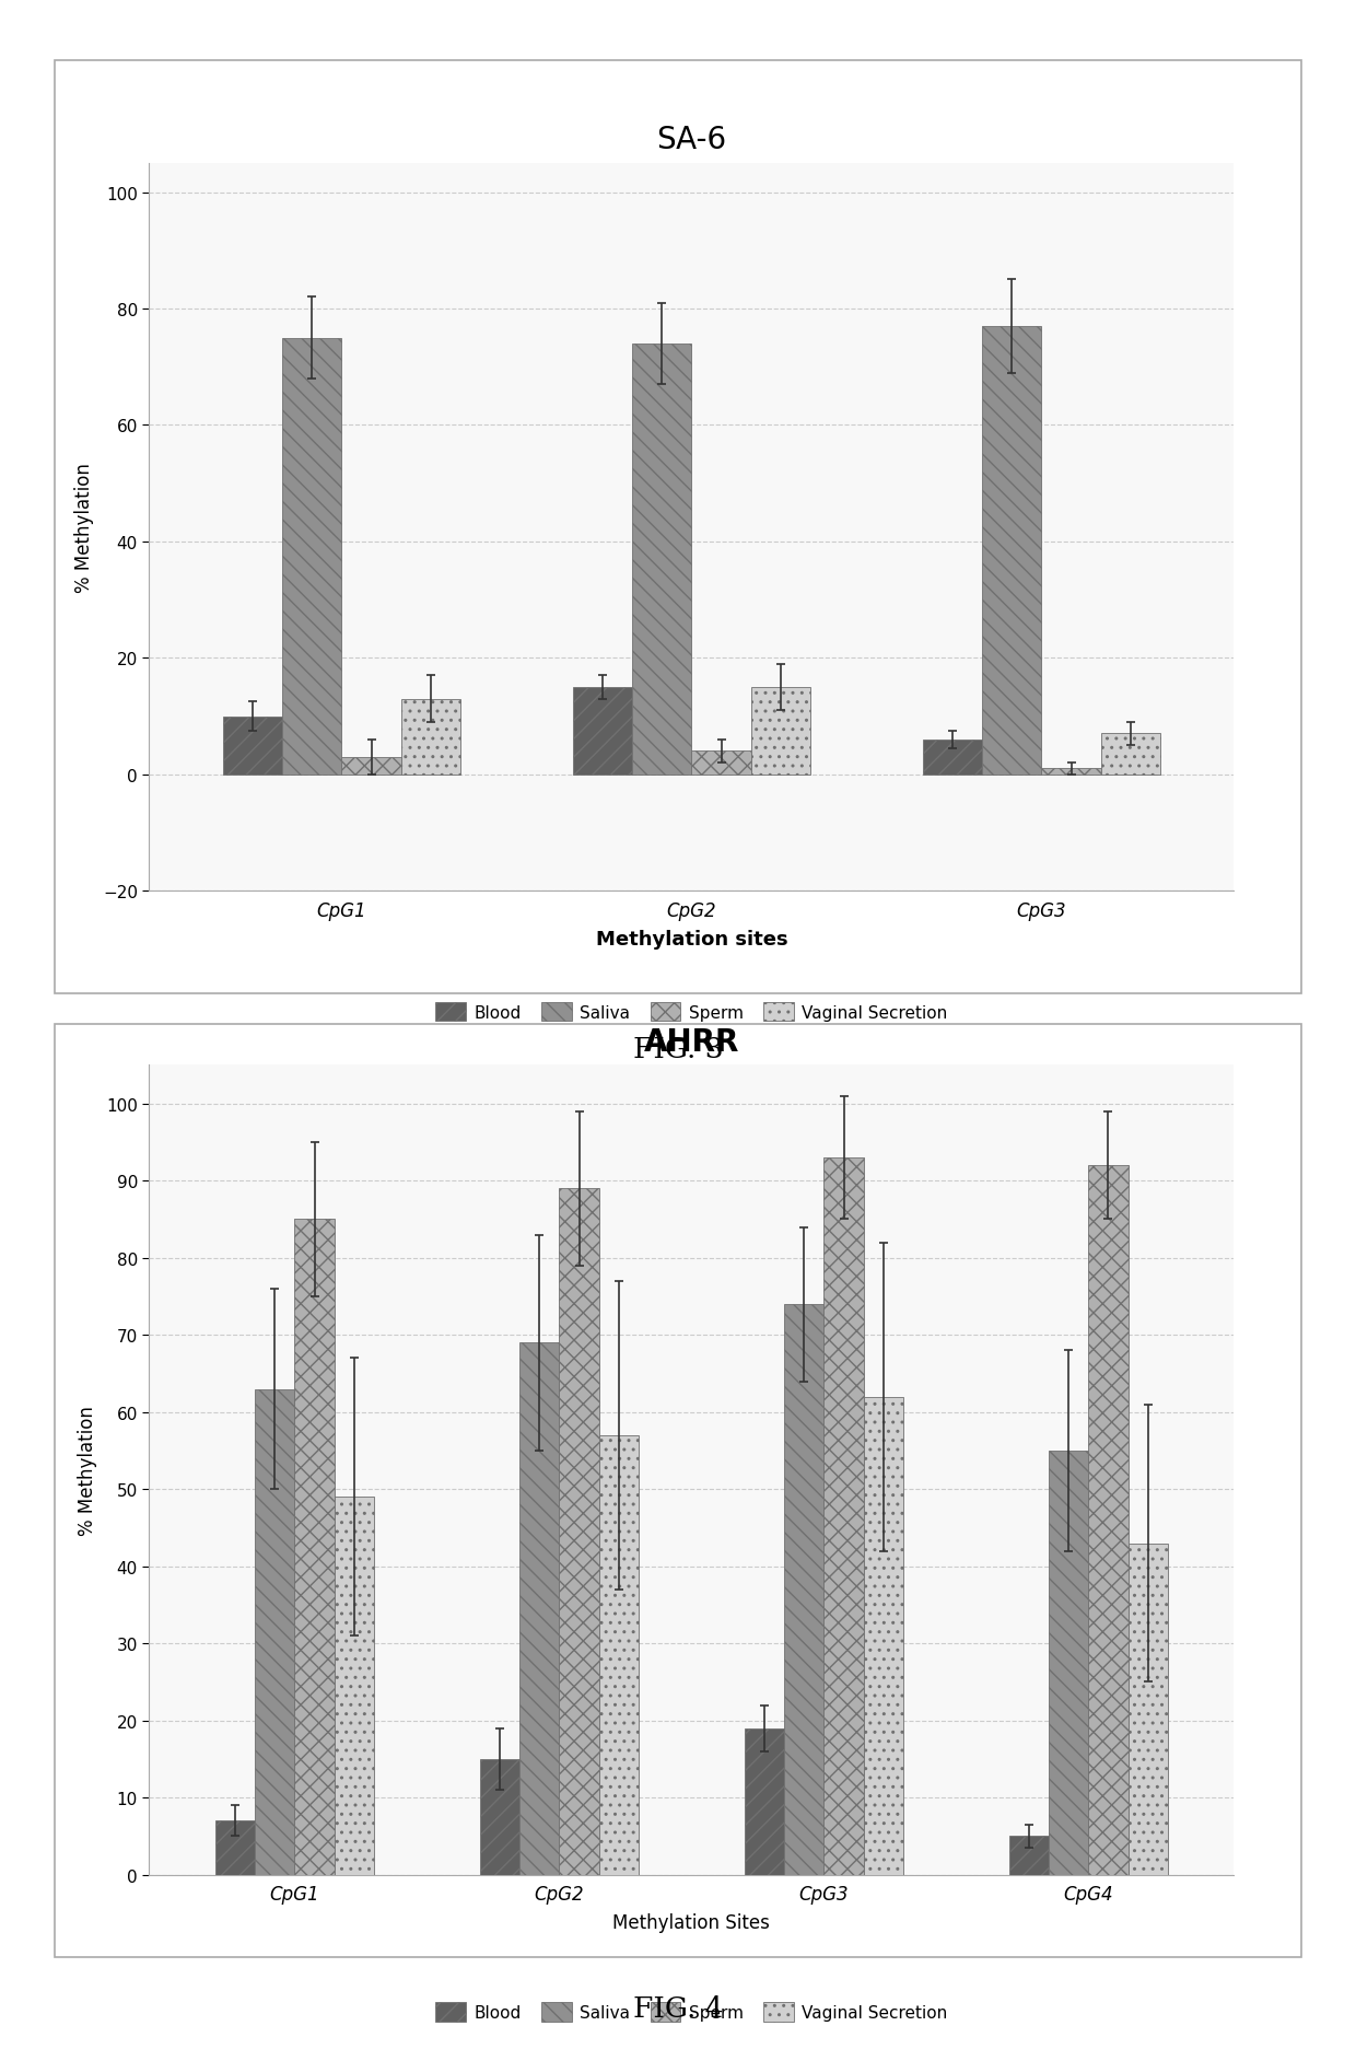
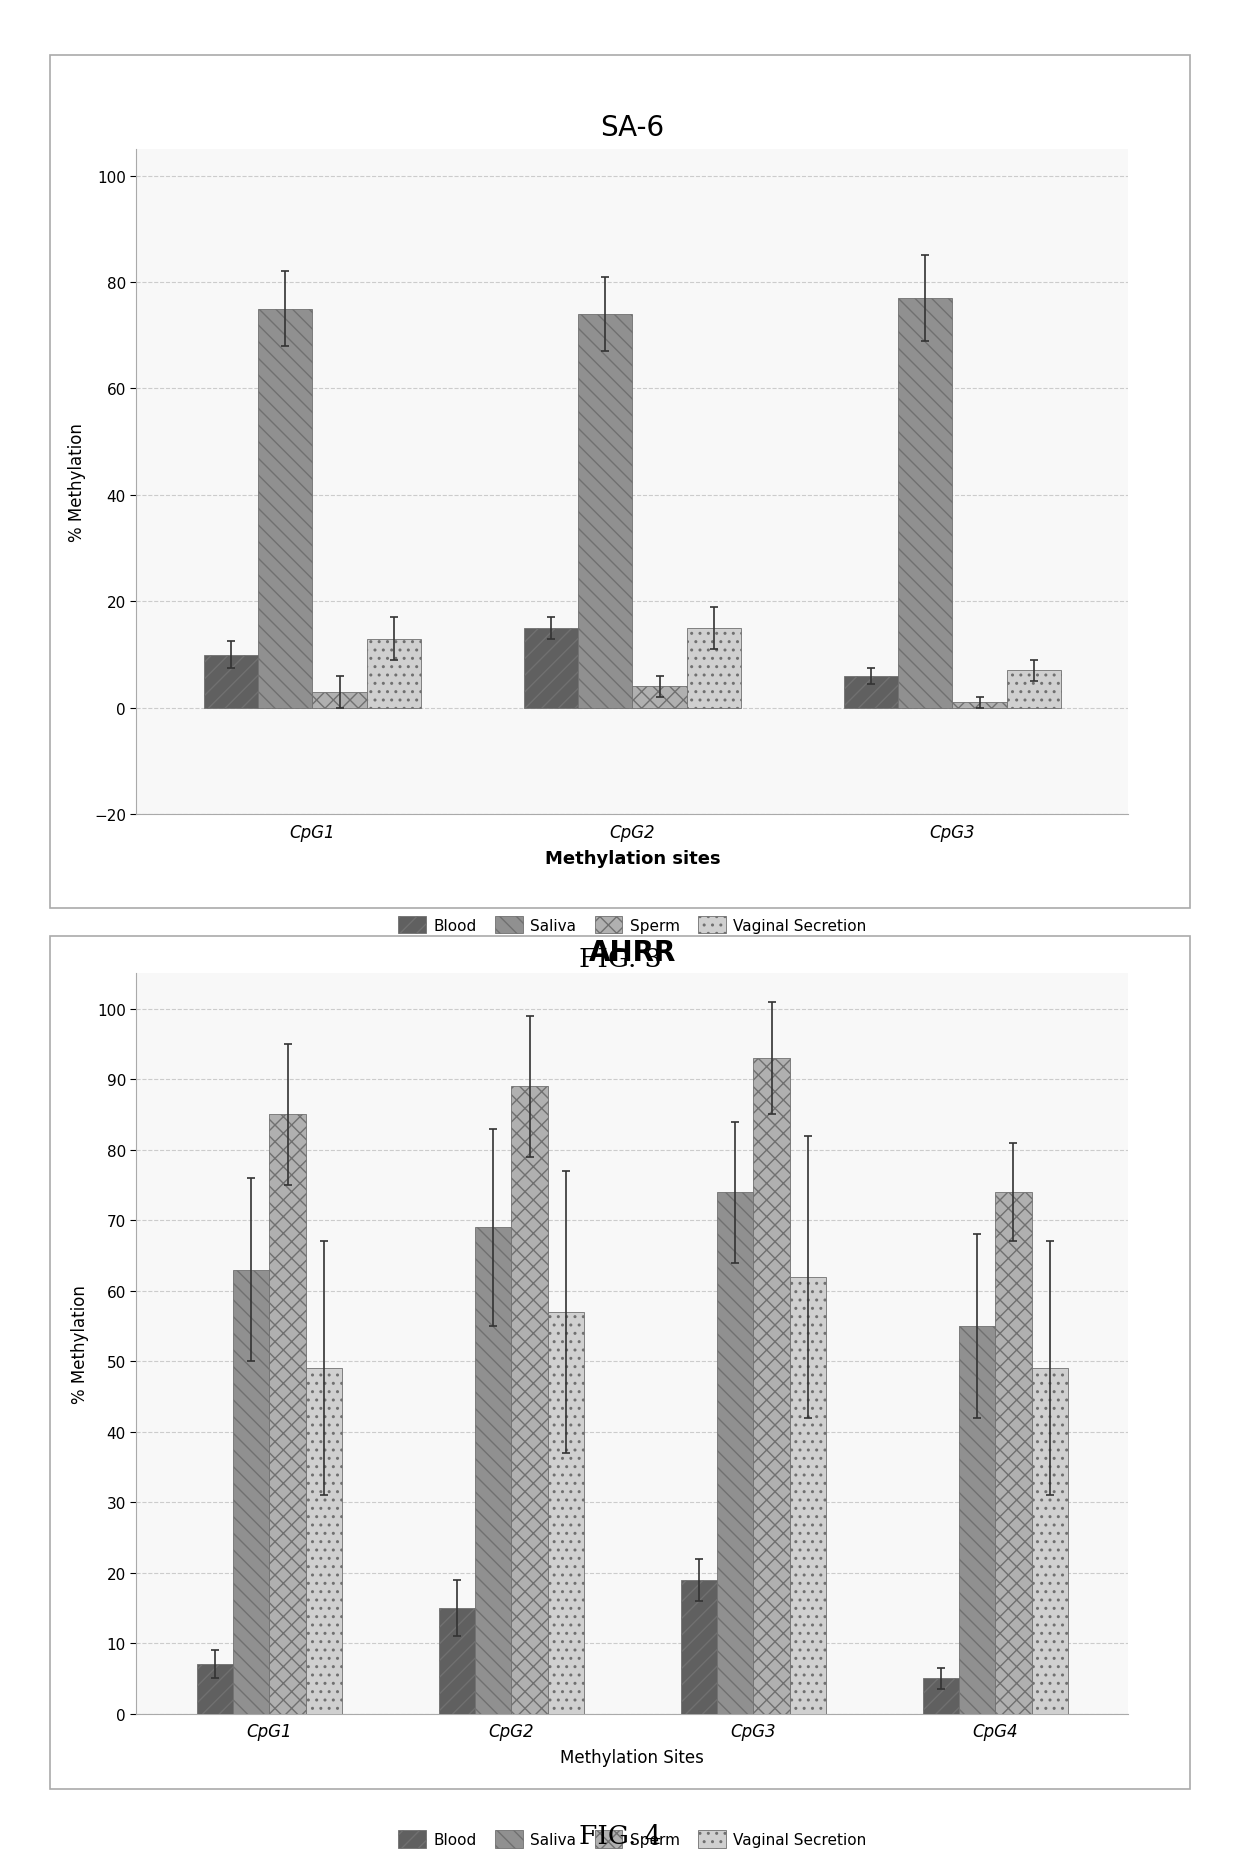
Sperm/CpG4: 92 -> 74
Vaginal Secretion/CpG4: 43 -> 49
